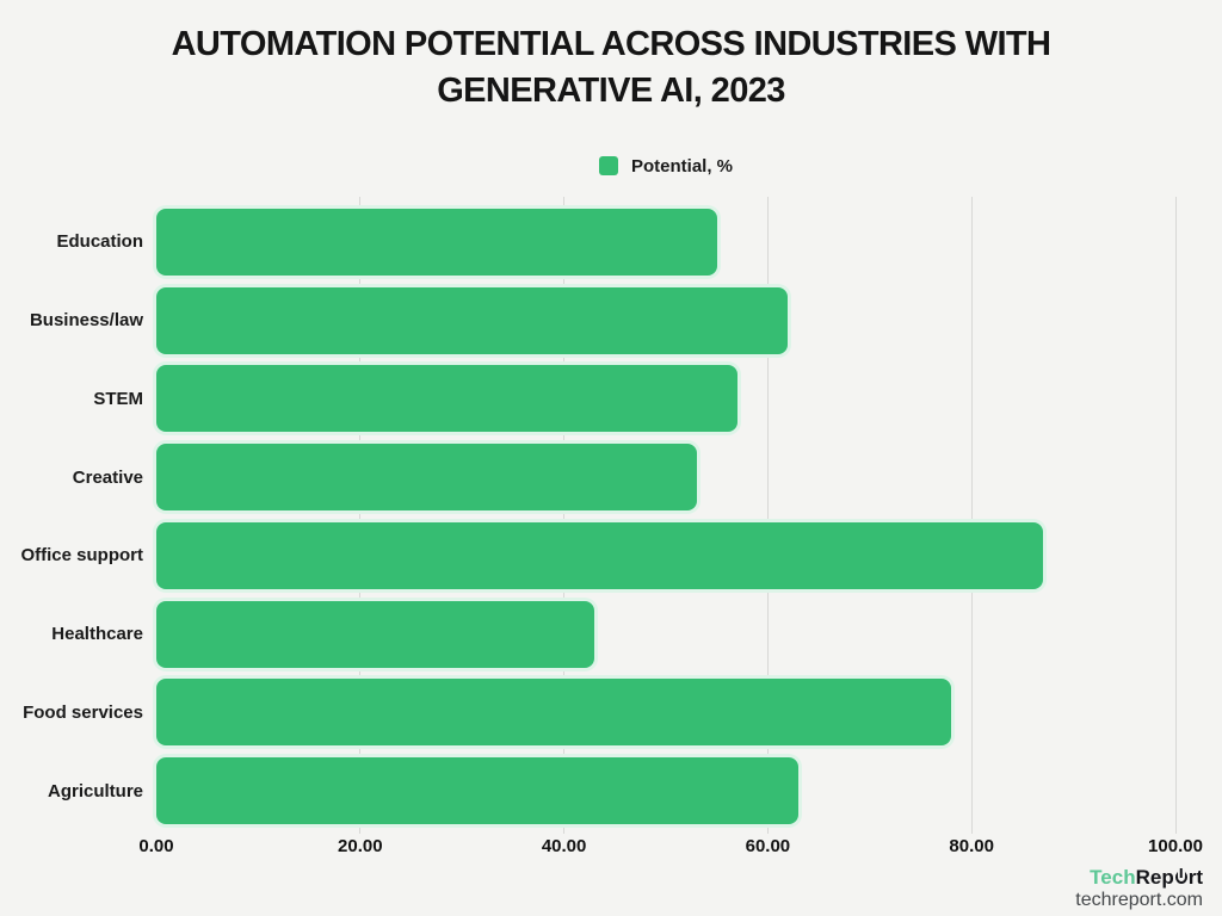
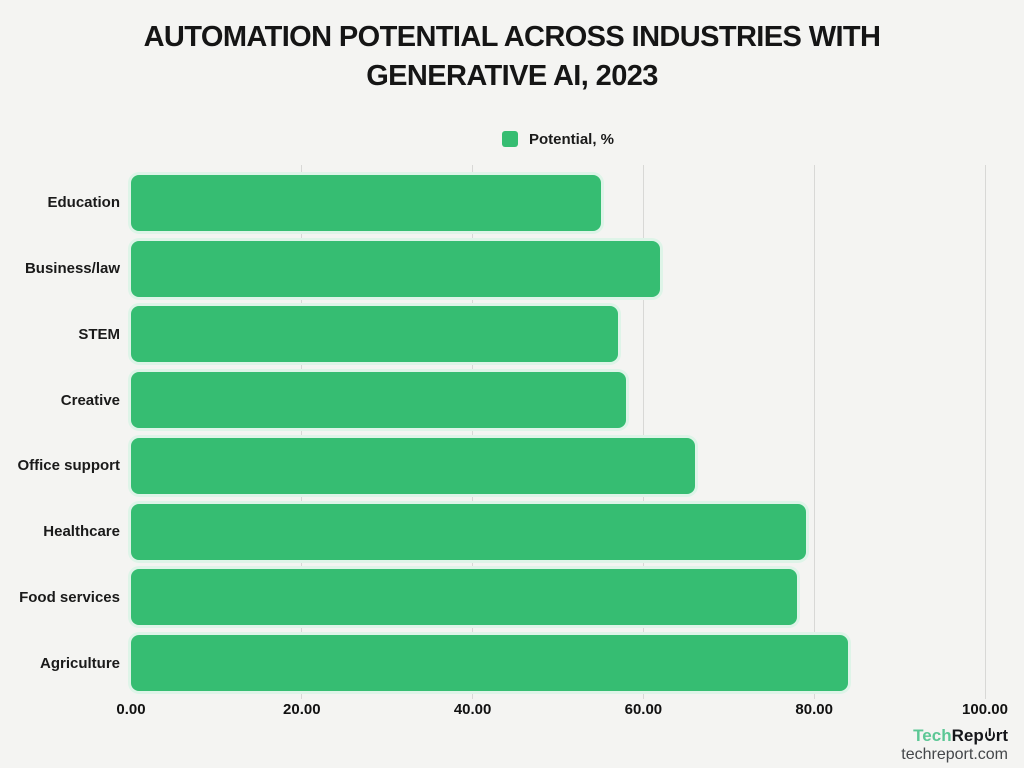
Creative: 53 -> 58
Office support: 87 -> 66
Healthcare: 43 -> 79
Agriculture: 63 -> 84
